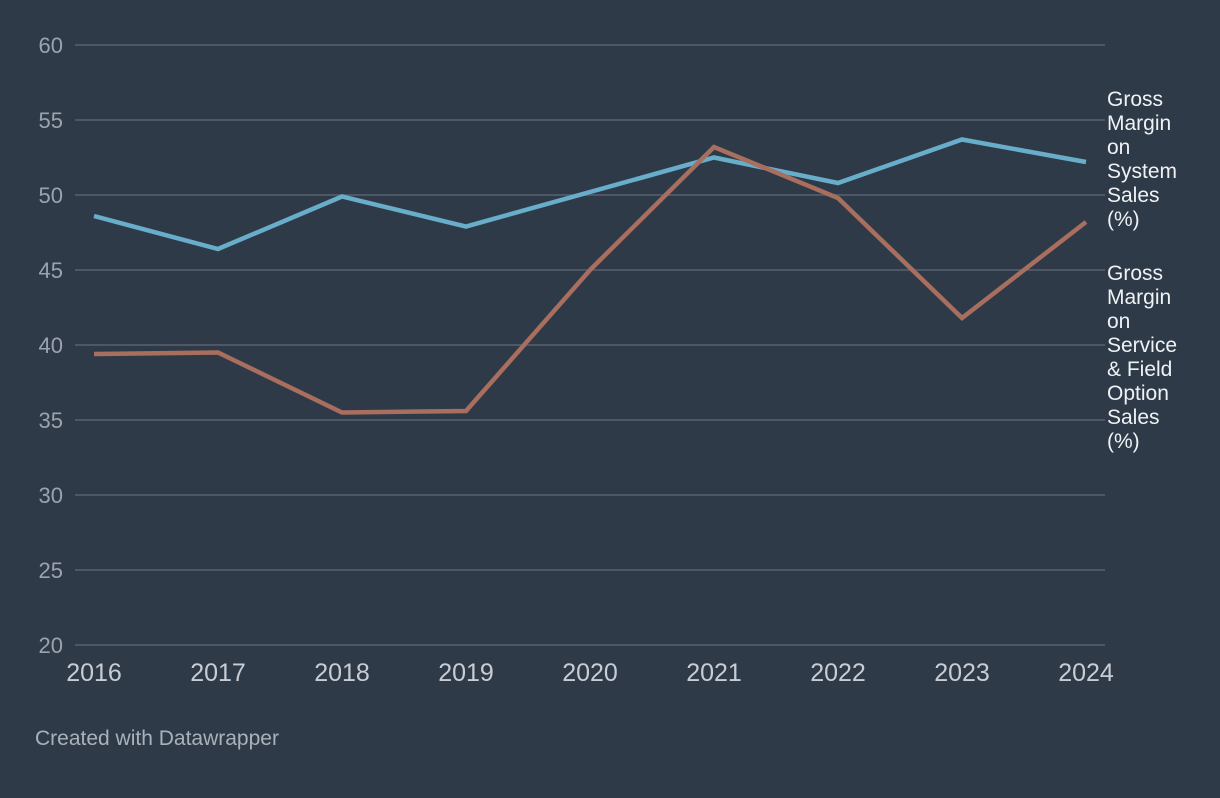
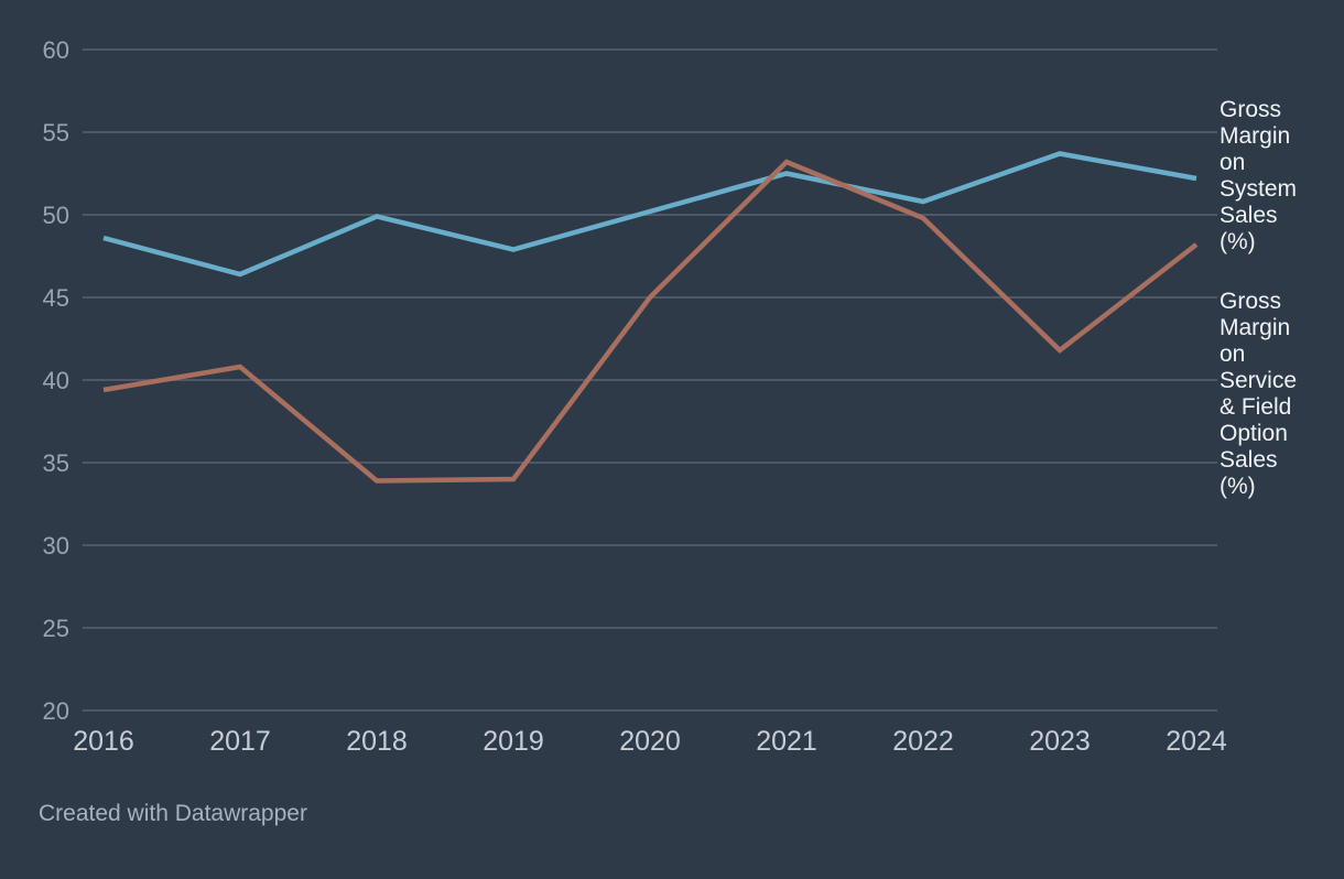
Gross Margin on Service & Field Option Sales (%)/2017: 39.5 -> 40.8
Gross Margin on Service & Field Option Sales (%)/2018: 35.5 -> 33.9
Gross Margin on Service & Field Option Sales (%)/2019: 35.6 -> 34.0
